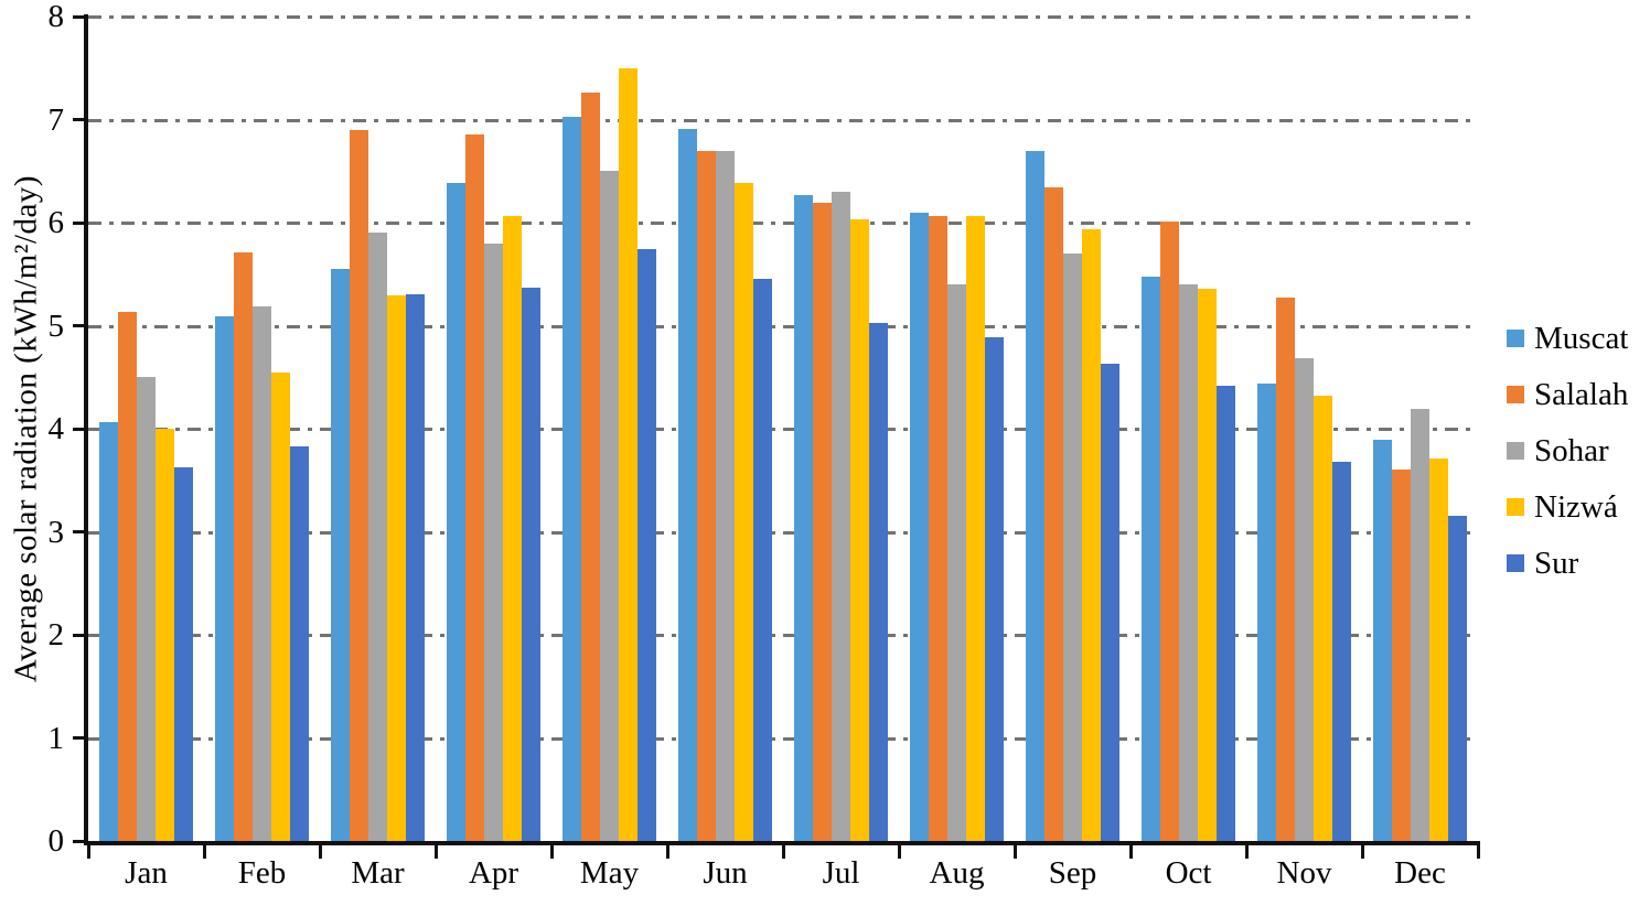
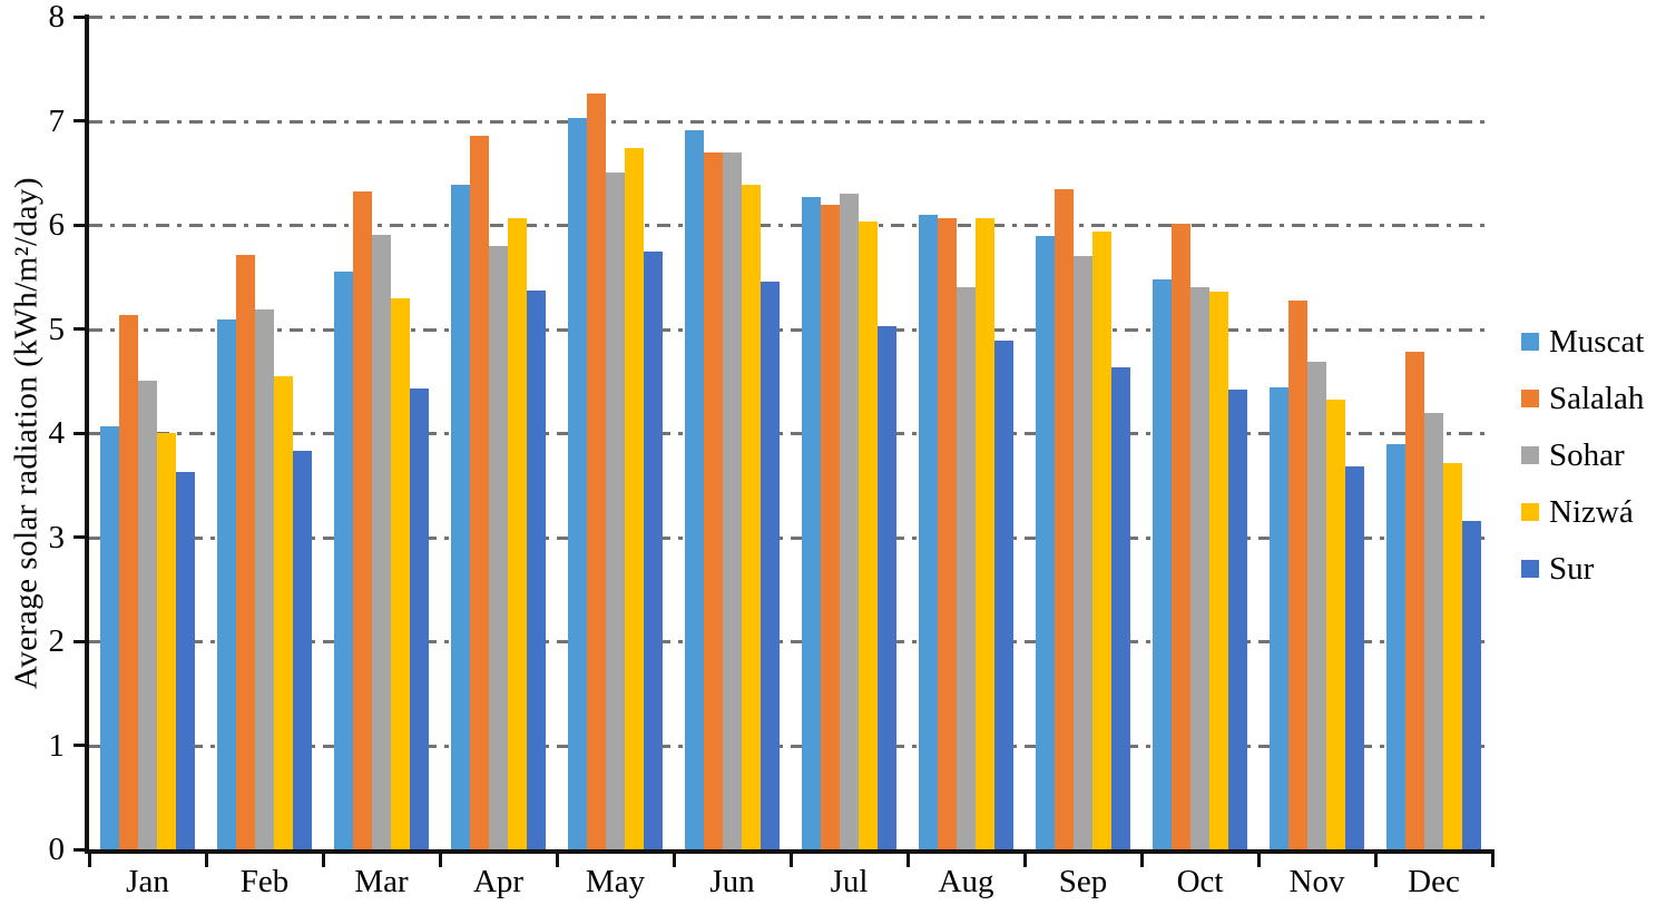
Salalah/Mar: 6.9 -> 6.3
Sur/Mar: 5.3 -> 4.4
Nizwá/May: 7.5 -> 6.7
Muscat/Sep: 6.7 -> 5.9
Salalah/Dec: 3.6 -> 4.8
